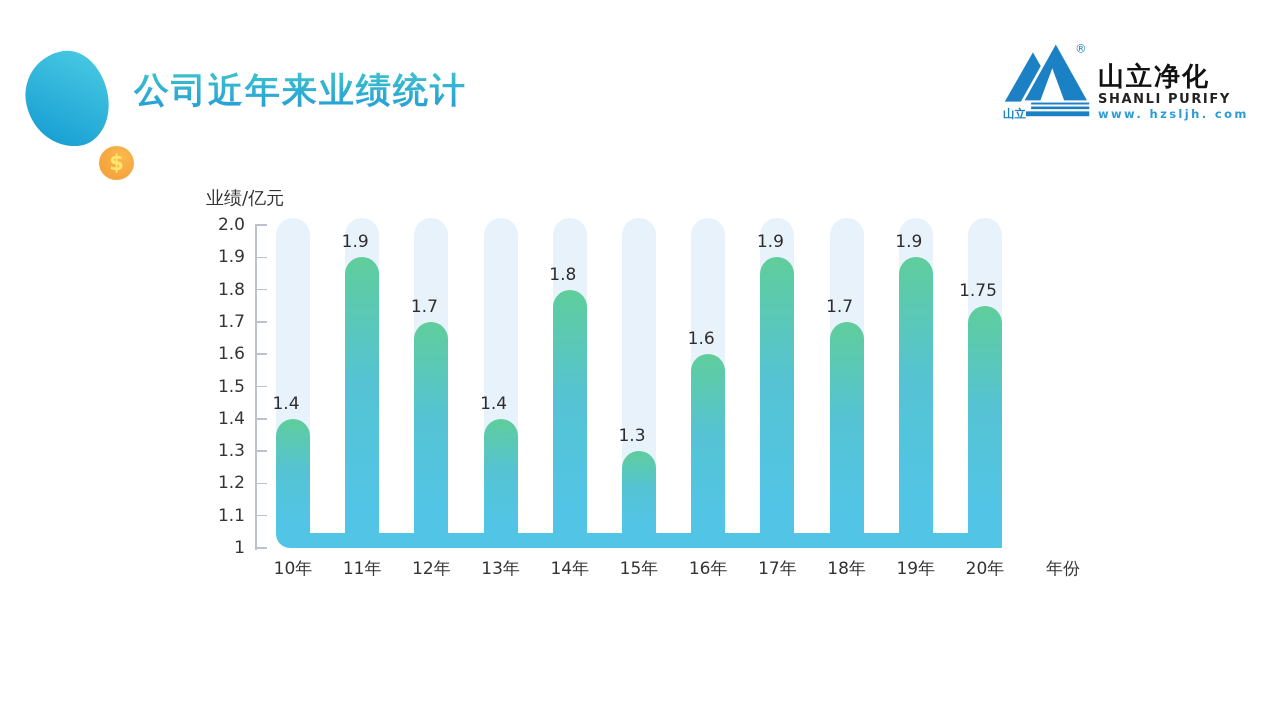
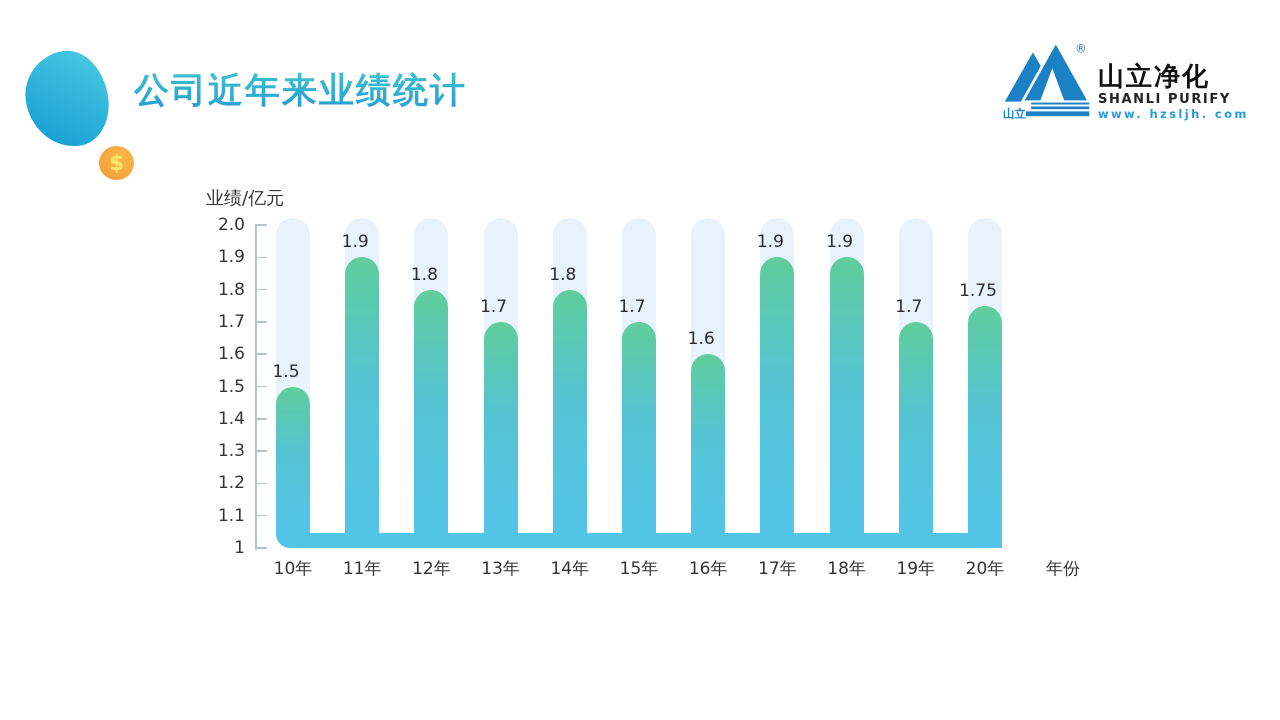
10年: 1.4 -> 1.5
12年: 1.7 -> 1.8
13年: 1.4 -> 1.7
15年: 1.3 -> 1.7
18年: 1.7 -> 1.9
19年: 1.9 -> 1.7
